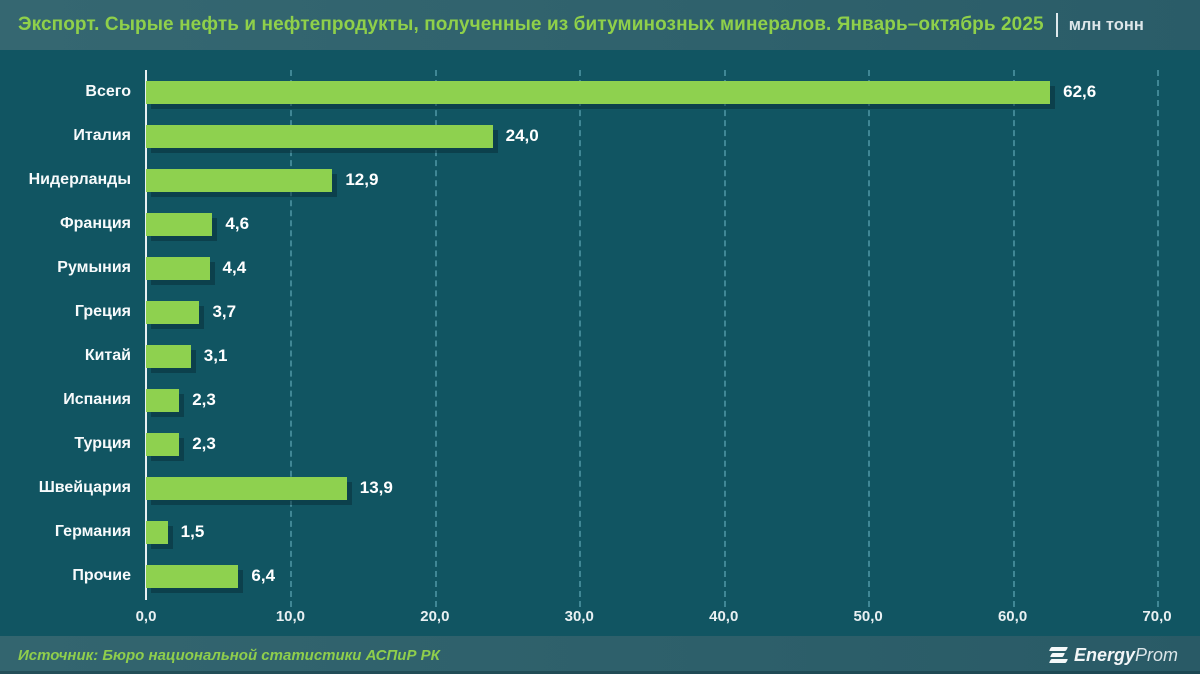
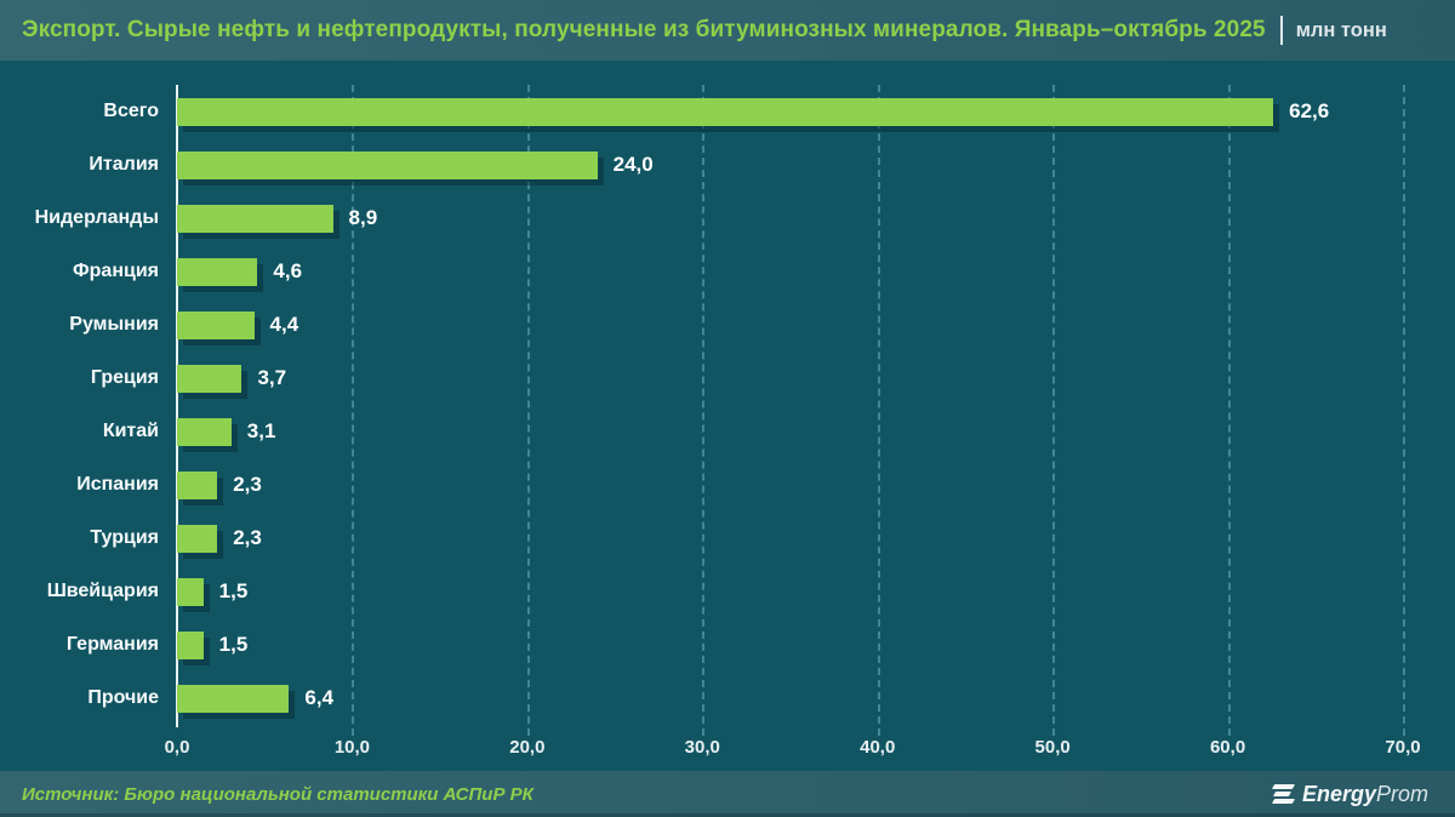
Нидерланды: 12,9 -> 8,9
Швейцария: 13,9 -> 1,5
